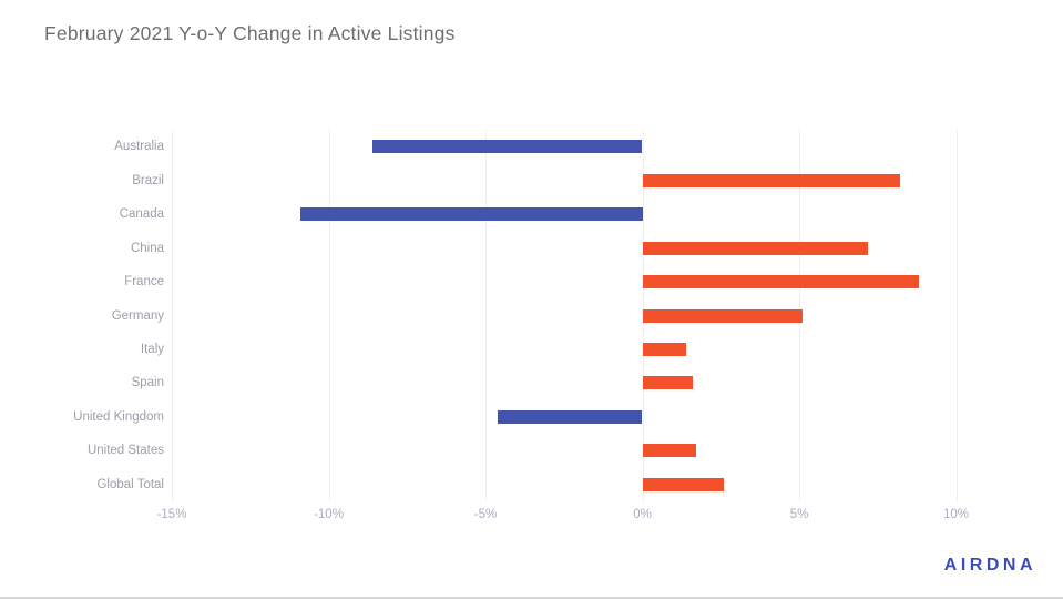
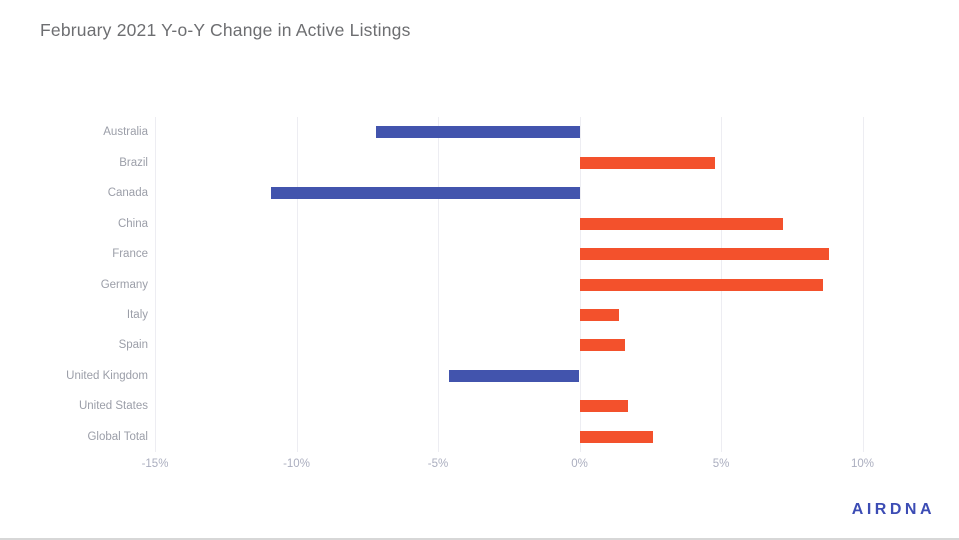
Australia: -8.6% -> -7.2%
Brazil: 8.2% -> 4.8%
Germany: 5.1% -> 8.6%
